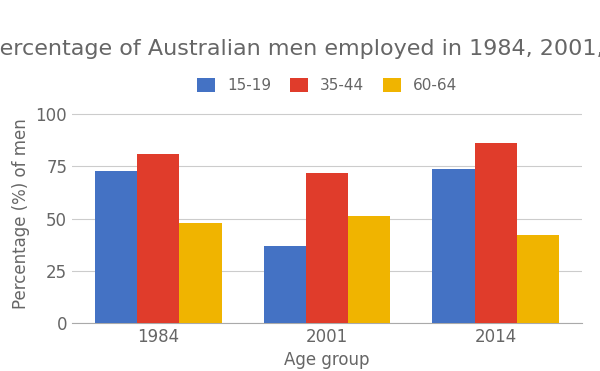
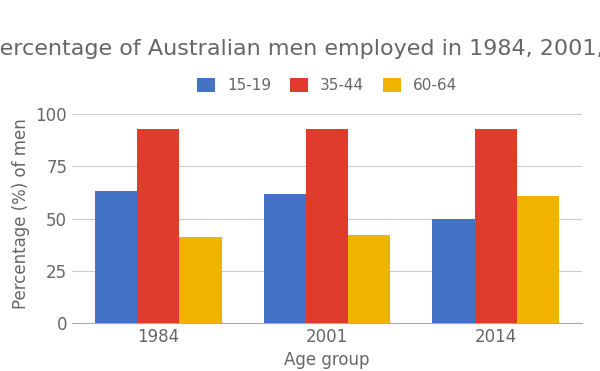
15-19/1984: 73 -> 63
35-44/1984: 81 -> 93
60-64/1984: 48 -> 41
15-19/2001: 37 -> 62
35-44/2001: 72 -> 93
60-64/2001: 51 -> 42
15-19/2014: 74 -> 50
35-44/2014: 86 -> 93
60-64/2014: 42 -> 61
